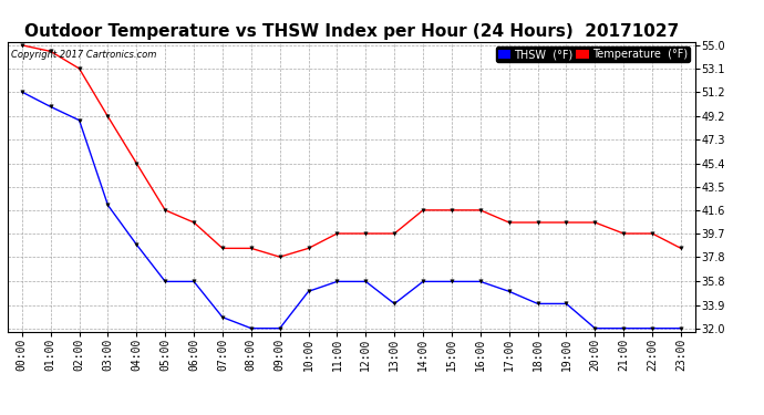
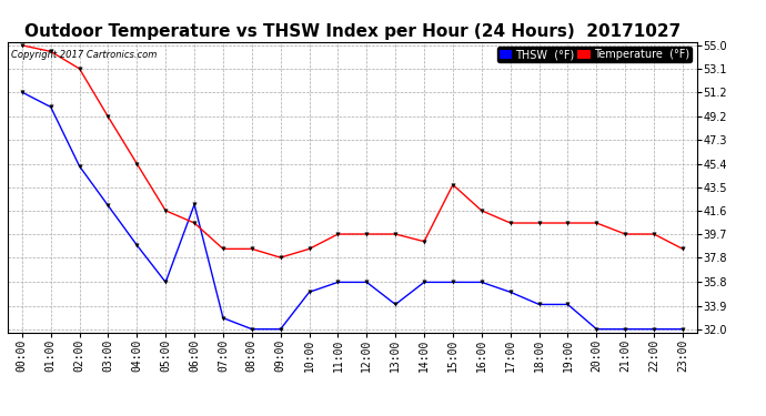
THSW (°F)/02:00: 48.9 -> 45.2
THSW (°F)/06:00: 35.8 -> 42.1
Temperature (°F)/14:00: 41.6 -> 39.1
Temperature (°F)/15:00: 41.6 -> 43.7
